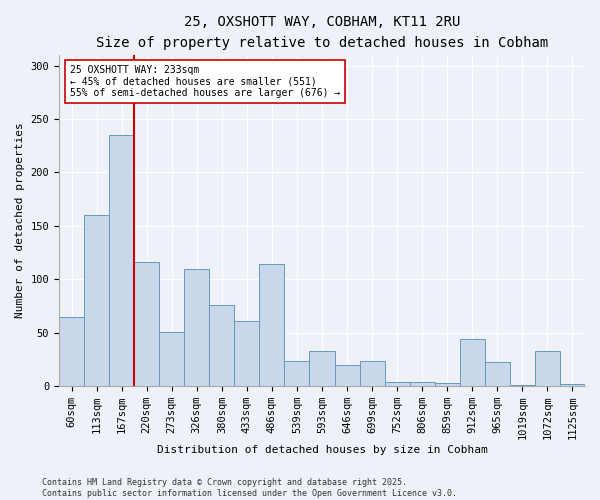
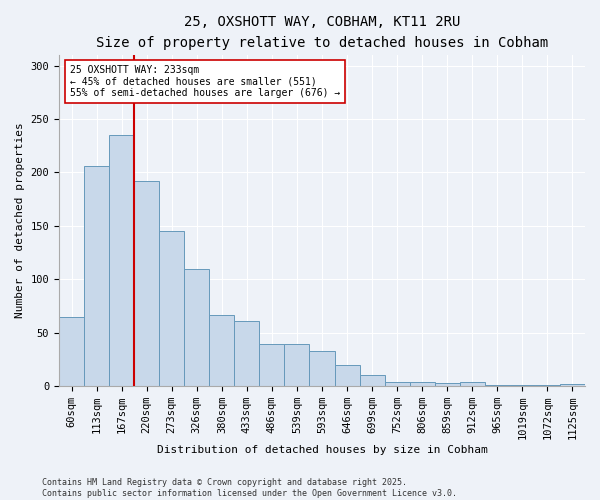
113sqm: 160 -> 206
220sqm: 116 -> 192
273sqm: 51 -> 145
380sqm: 76 -> 66
486sqm: 114 -> 39
539sqm: 23 -> 39
699sqm: 23 -> 10
912sqm: 44 -> 4
965sqm: 22 -> 1
1072sqm: 33 -> 1
